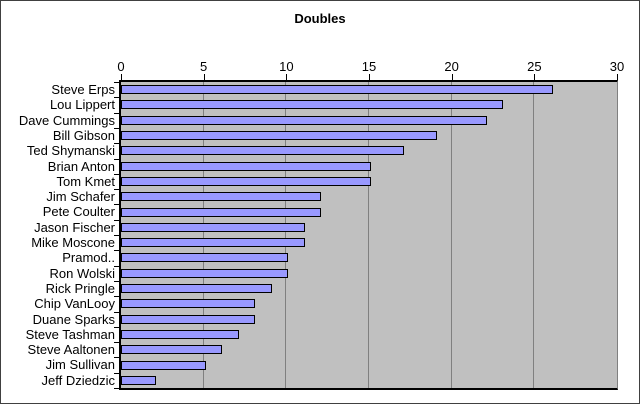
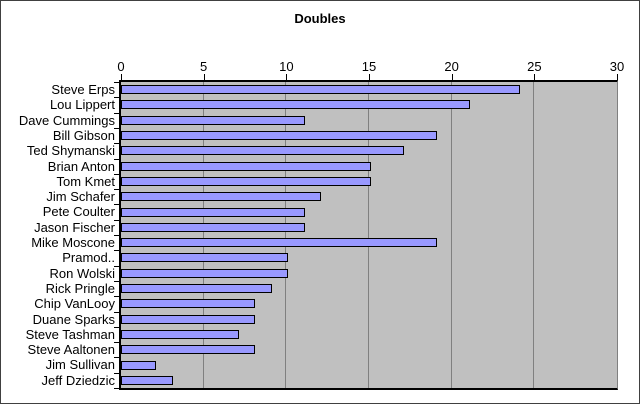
Steve Erps: 26 -> 24
Lou Lippert: 23 -> 21
Dave Cummings: 22 -> 11
Pete Coulter: 12 -> 11
Mike Moscone: 11 -> 19
Steve Aaltonen: 6 -> 8
Jim Sullivan: 5 -> 2
Jeff Dziedzic: 2 -> 3
